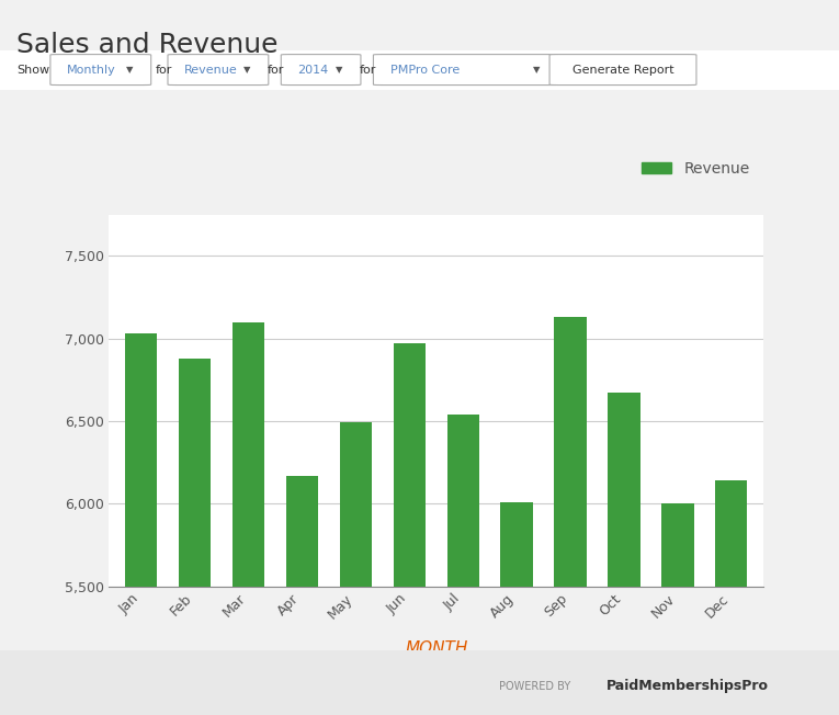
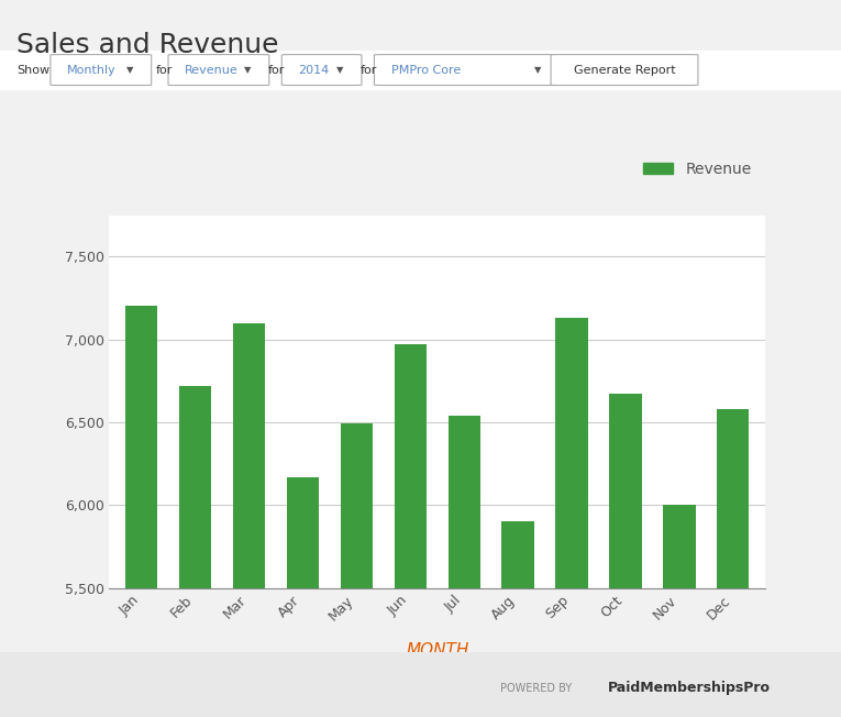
Jan: 7,030 -> 7,200
Feb: 6,880 -> 6,720
Aug: 6,010 -> 5,900
Dec: 6,140 -> 6,580
